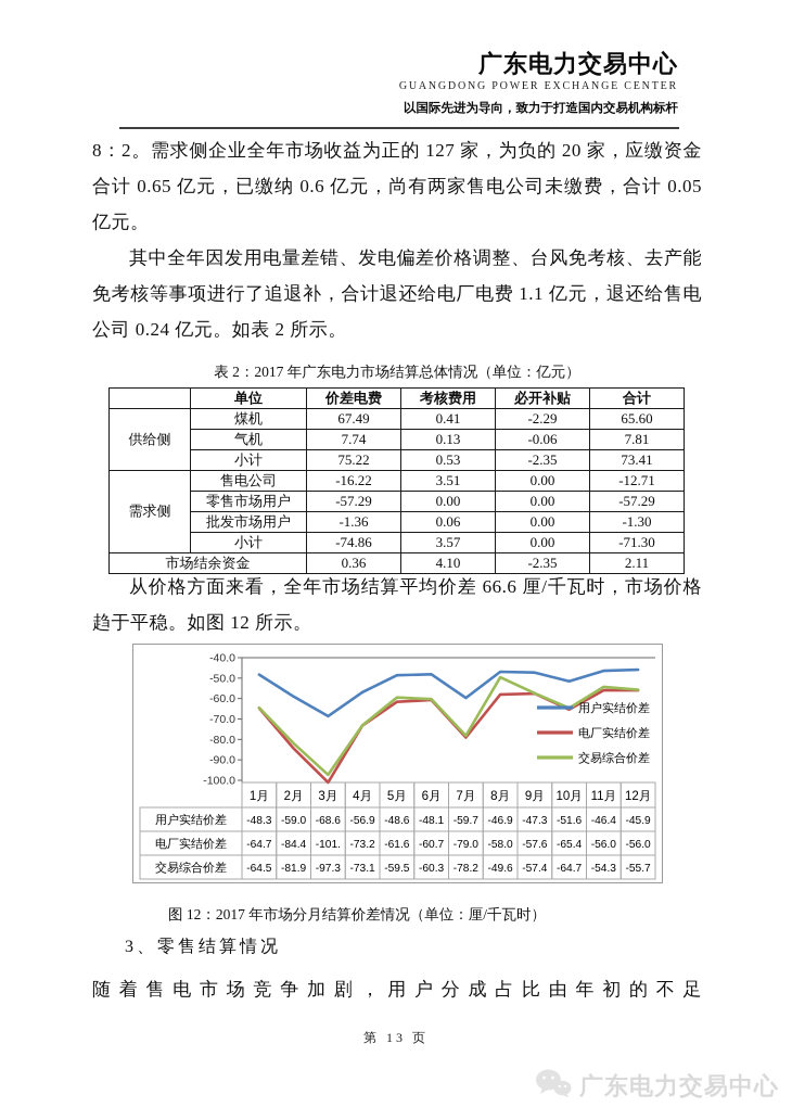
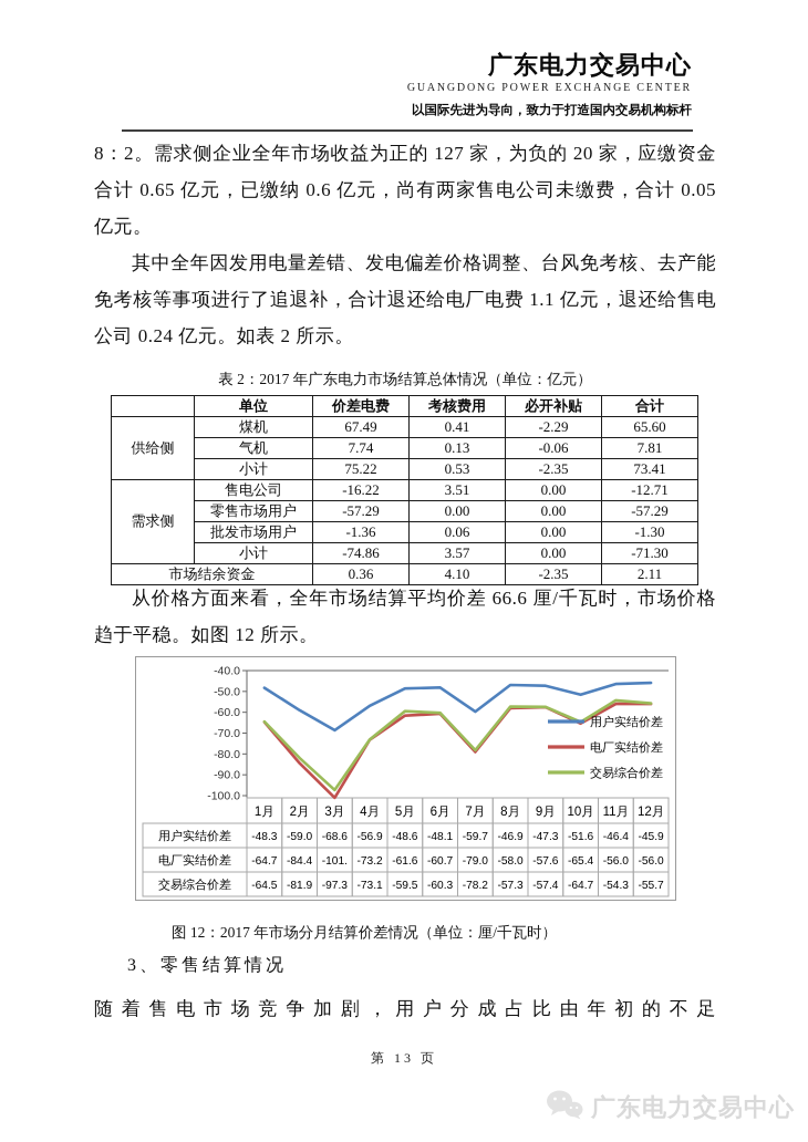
交易综合价差/8月: -49.6 -> -57.3
